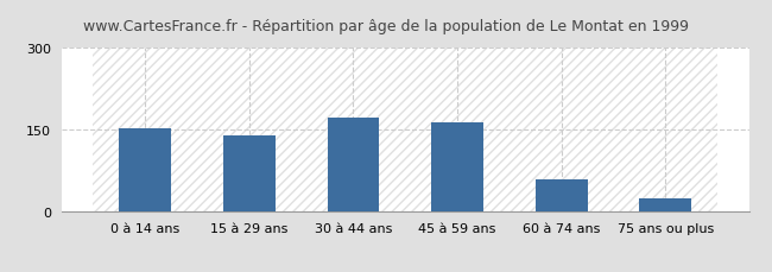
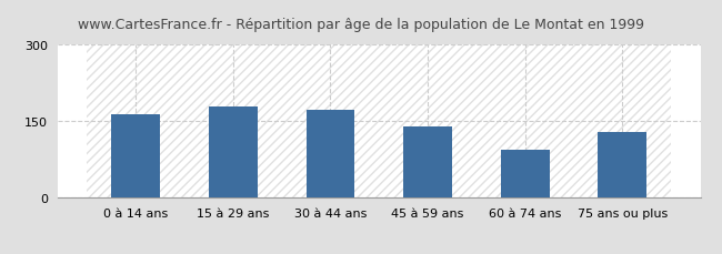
0 à 14 ans: 153 -> 165
15 à 29 ans: 140 -> 180
45 à 59 ans: 163 -> 140
60 à 74 ans: 60 -> 95
75 ans ou plus: 25 -> 130
